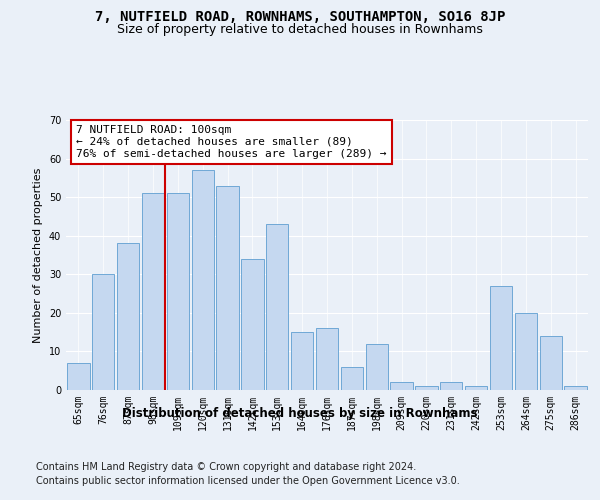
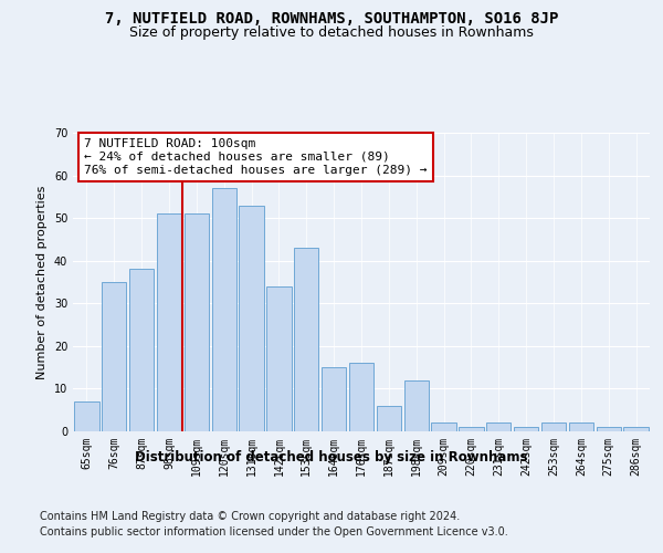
76sqm: 30 -> 35
253sqm: 27 -> 2
264sqm: 20 -> 2
275sqm: 14 -> 1
